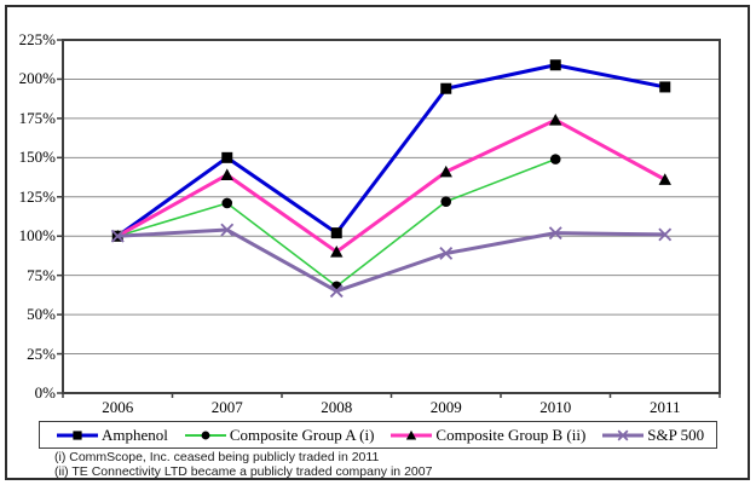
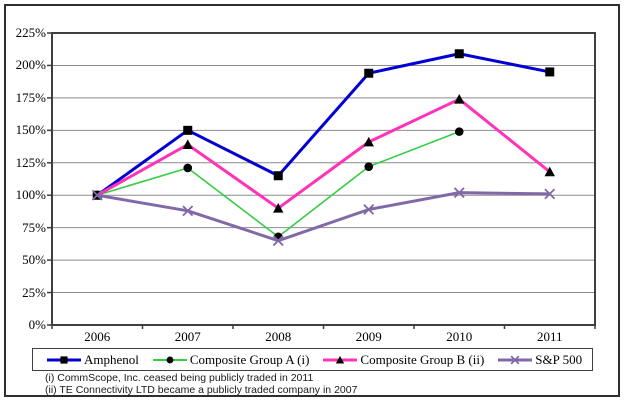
S&P 500/2007: 104% -> 88%
Amphenol/2008: 102% -> 115%
Composite Group B (ii)/2011: 136% -> 118%
